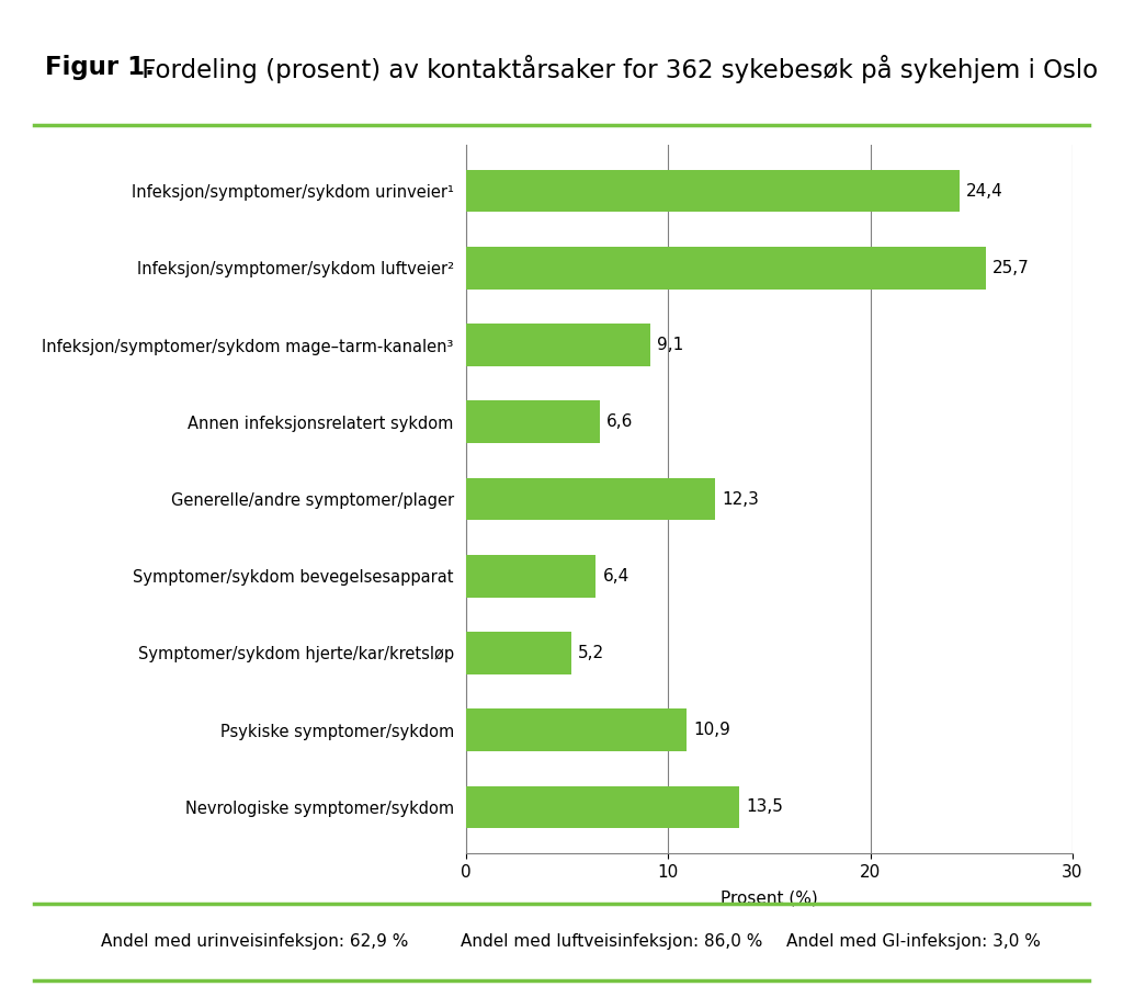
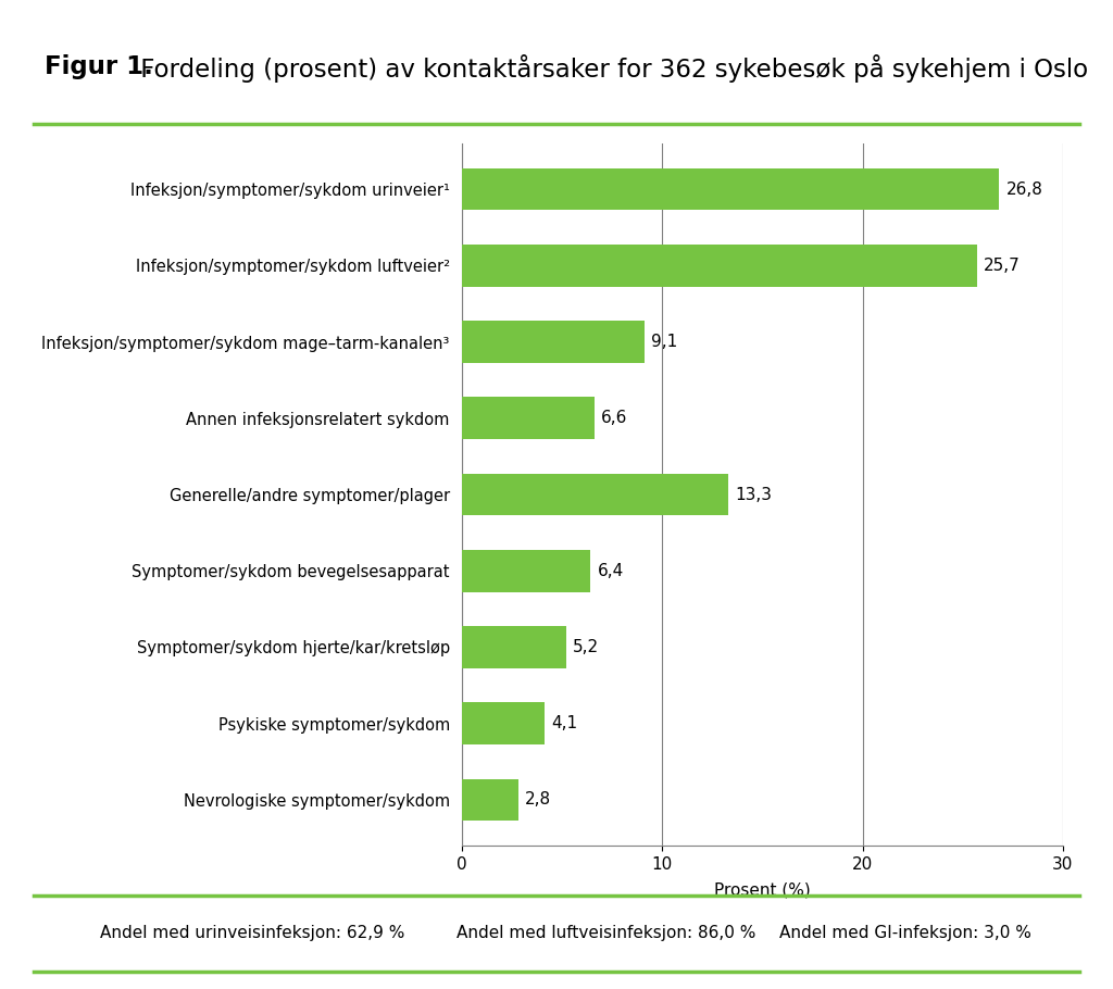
Infeksjon/symptomer/sykdom urinveier¹: 24,4 -> 26,8
Generelle/andre symptomer/plager: 12,3 -> 13,3
Psykiske symptomer/sykdom: 10,9 -> 4,1
Nevrologiske symptomer/sykdom: 13,5 -> 2,8
